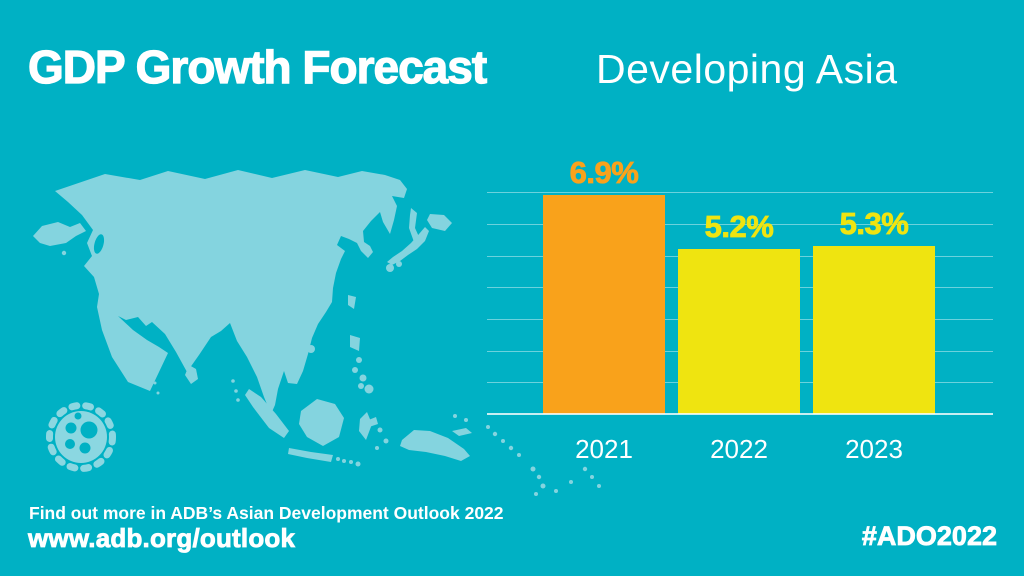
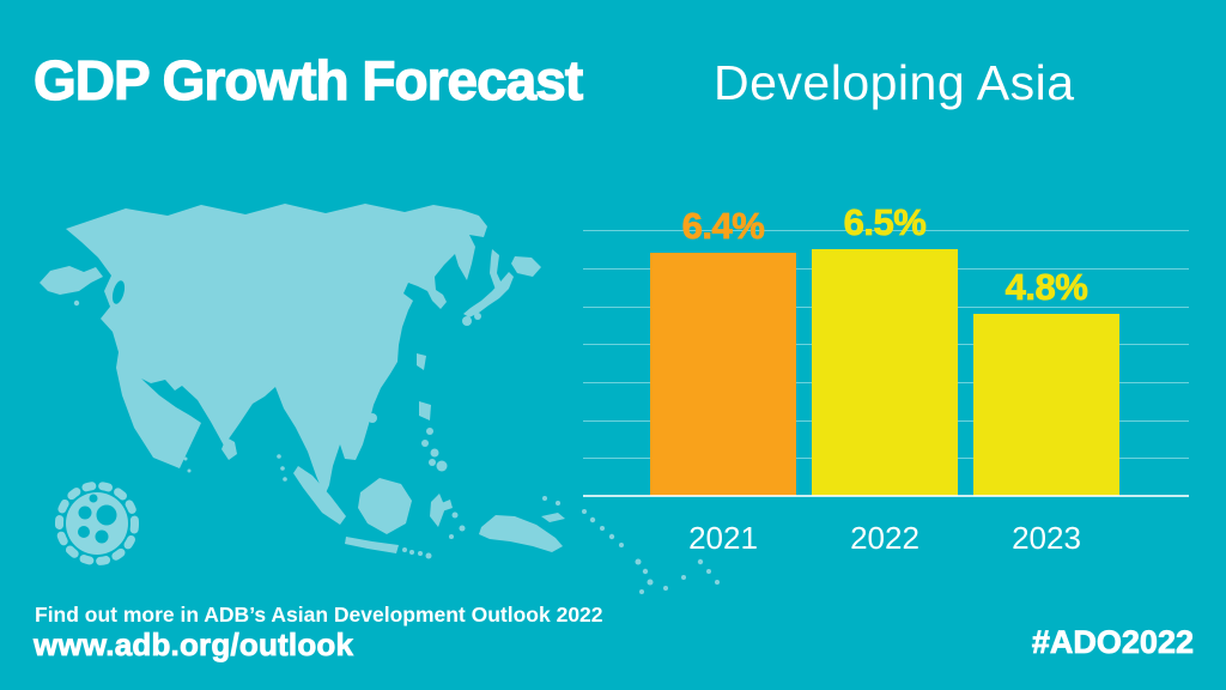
2021: 6.9% -> 6.4%
2022: 5.2% -> 6.5%
2023: 5.3% -> 4.8%
